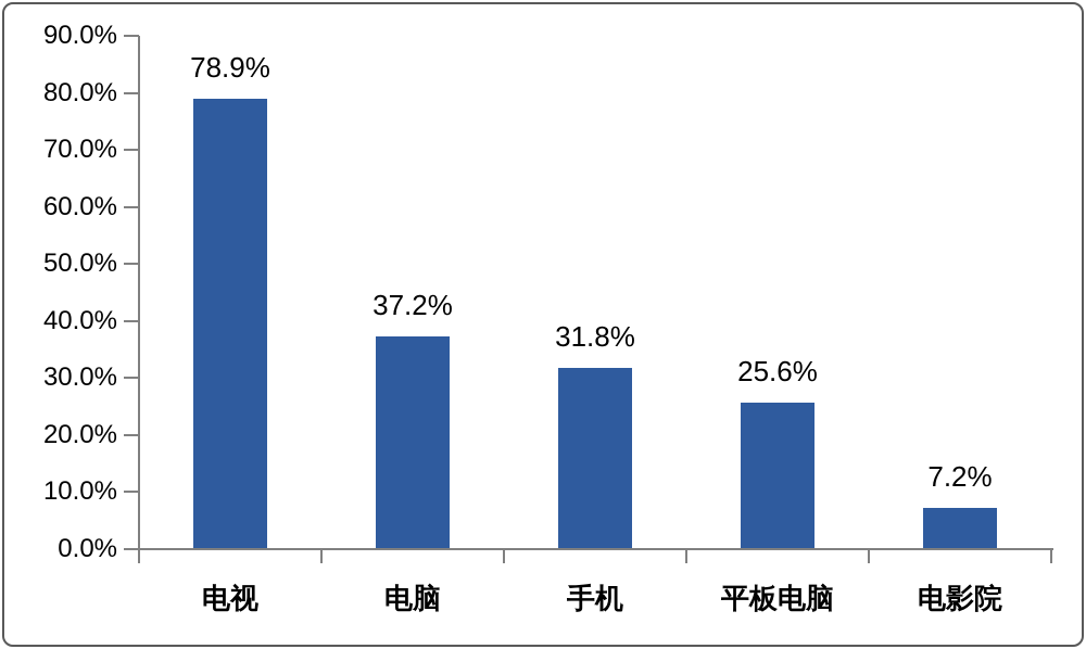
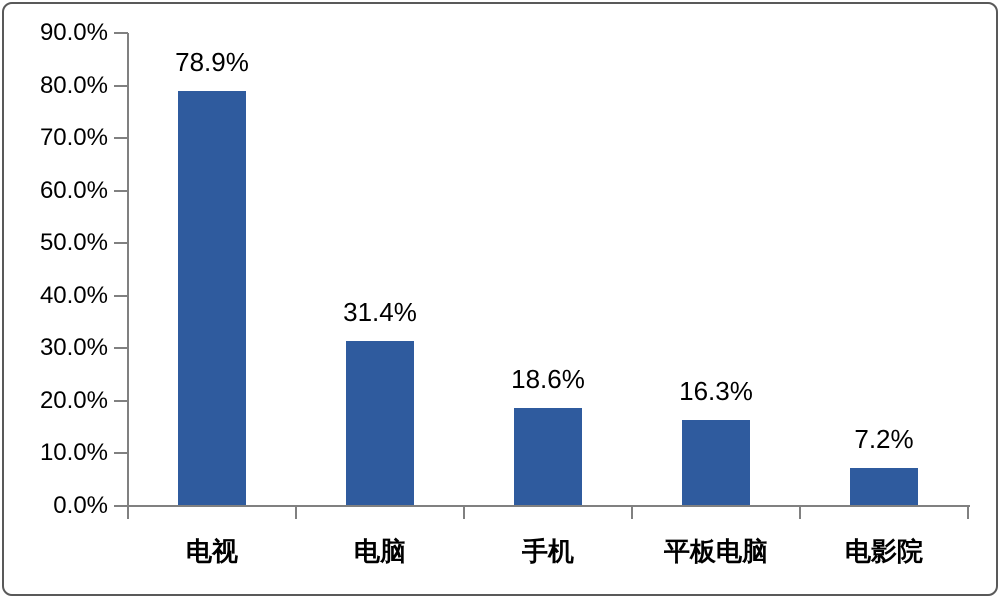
电脑: 37.2% -> 31.4%
手机: 31.8% -> 18.6%
平板电脑: 25.6% -> 16.3%
